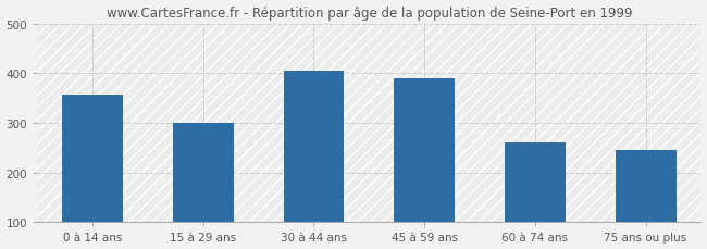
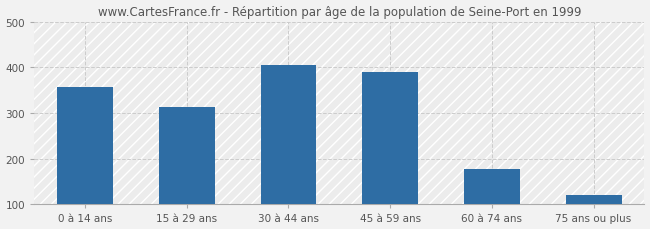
15 à 29 ans: 300 -> 314
60 à 74 ans: 260 -> 177
75 ans ou plus: 245 -> 121
